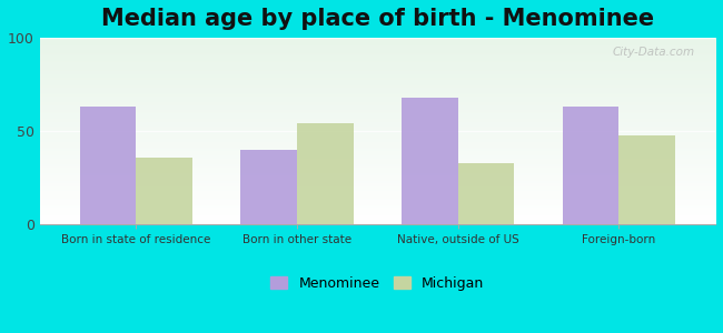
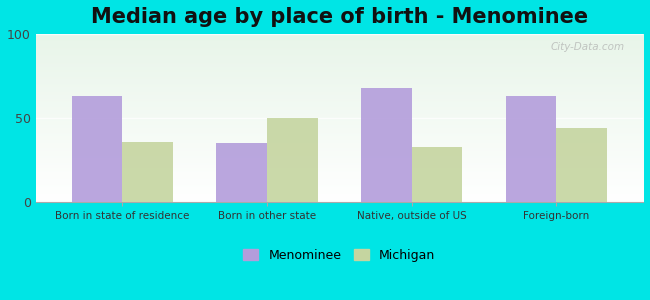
Menominee/Born in other state: 40 -> 35
Michigan/Born in other state: 54 -> 50
Michigan/Foreign-born: 48 -> 44
